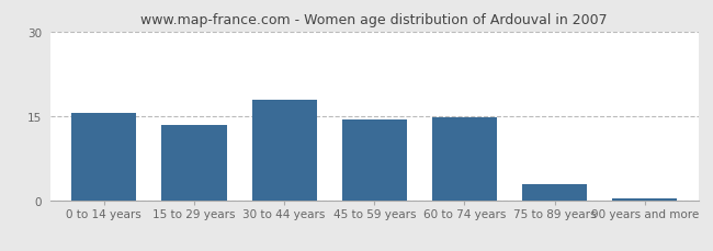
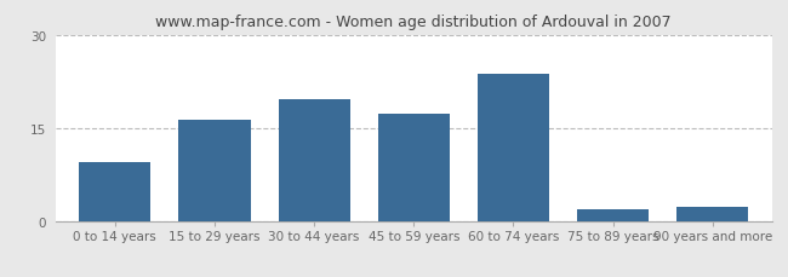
0 to 14 years: 15.5 -> 9.6
15 to 29 years: 13.5 -> 16.4
30 to 44 years: 18.0 -> 19.6
45 to 59 years: 14.5 -> 17.4
60 to 74 years: 14.8 -> 23.8
75 to 89 years: 3.0 -> 2.0
90 years and more: 0.3 -> 2.4
